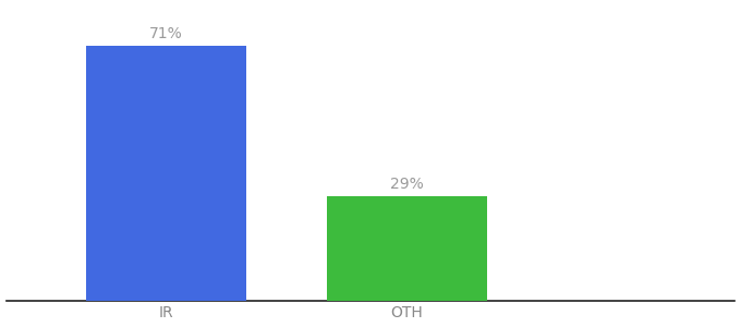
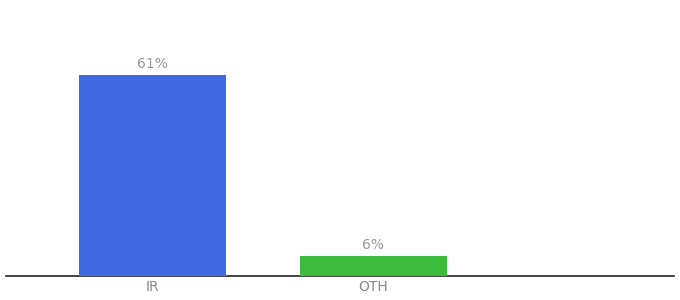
IR: 71% -> 61%
OTH: 29% -> 6%
